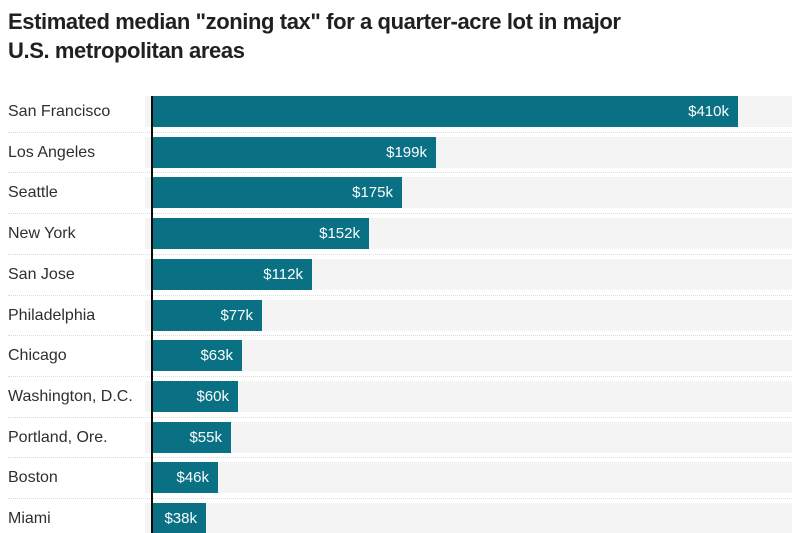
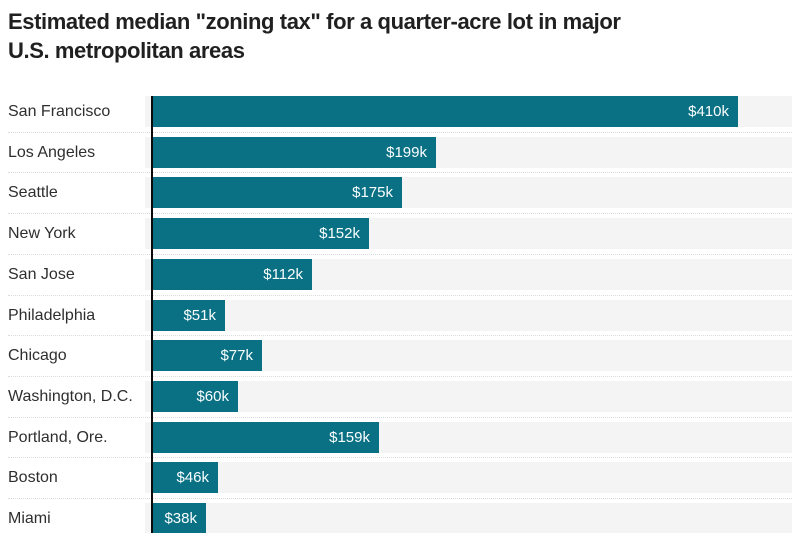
Philadelphia: $77k -> $51k
Chicago: $63k -> $77k
Portland, Ore.: $55k -> $159k
